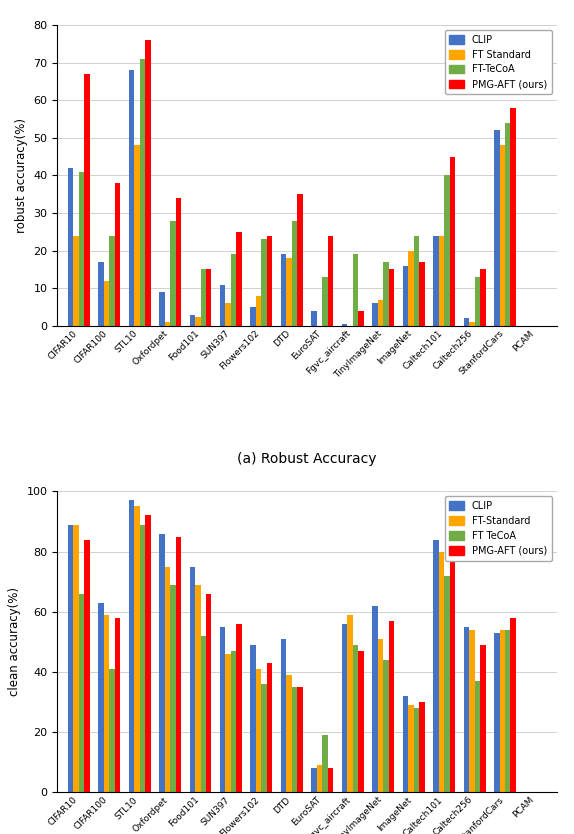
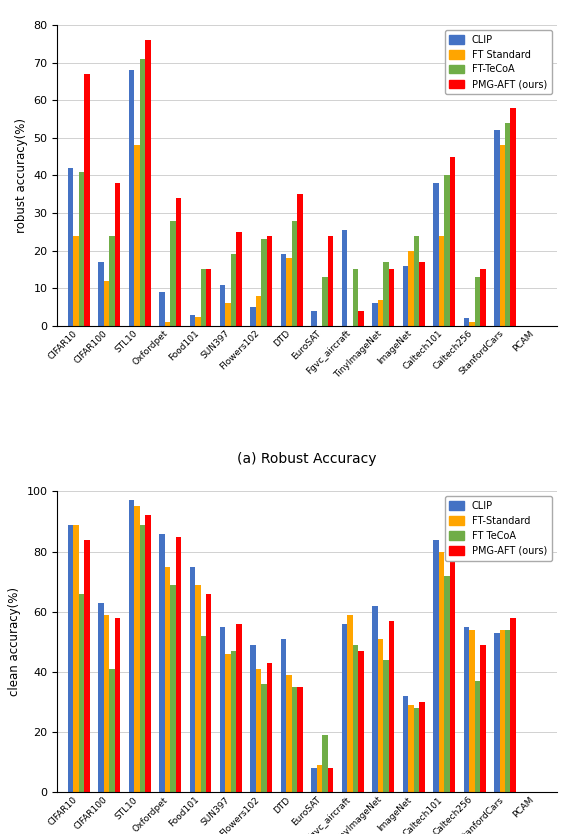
CLIP/Fgvc_aircraft: 0.5 -> 25.5
FT-TeCoA/Fgvc_aircraft: 19 -> 15
CLIP/Caltech101: 24.0 -> 38.0
